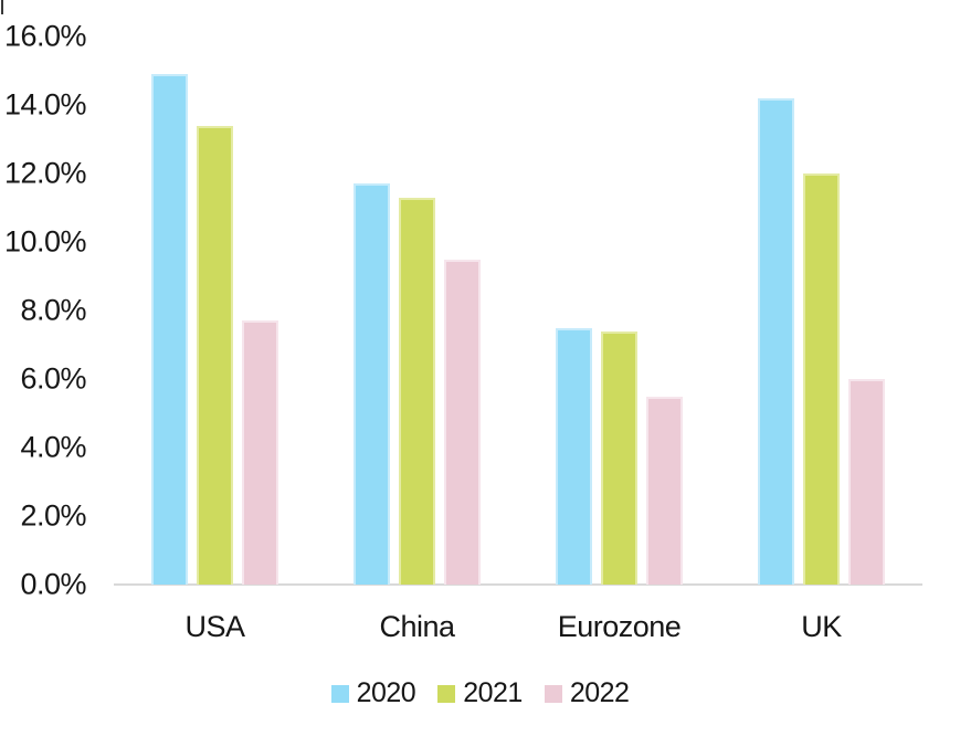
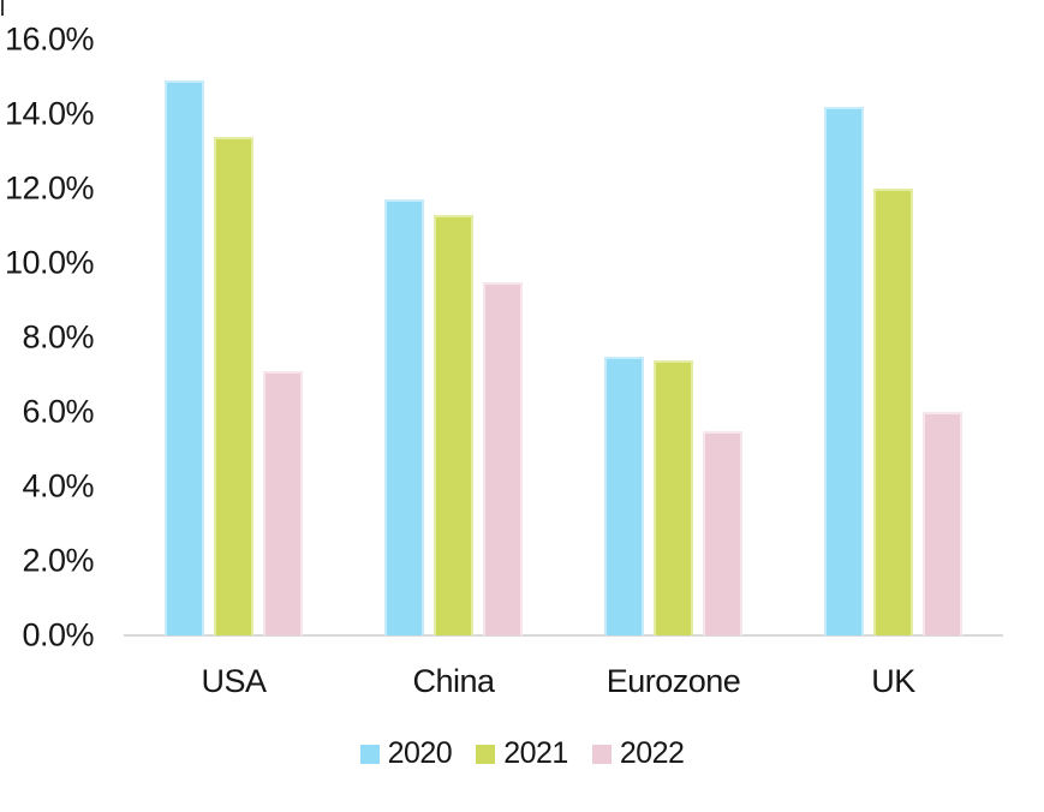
2022/USA: 7.7% -> 7.1%
